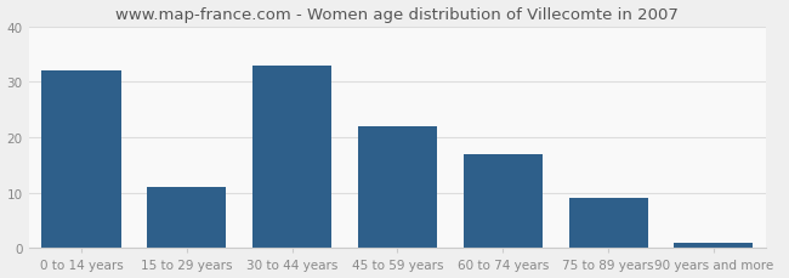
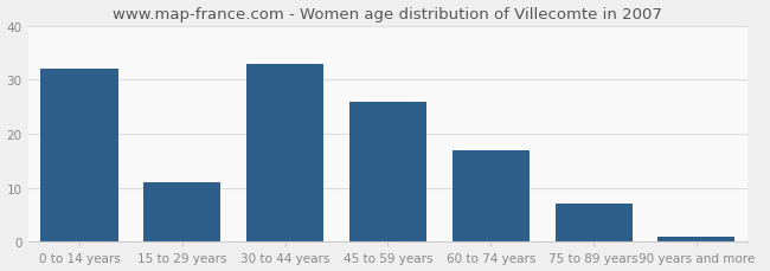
45 to 59 years: 22 -> 26
75 to 89 years: 9 -> 7
